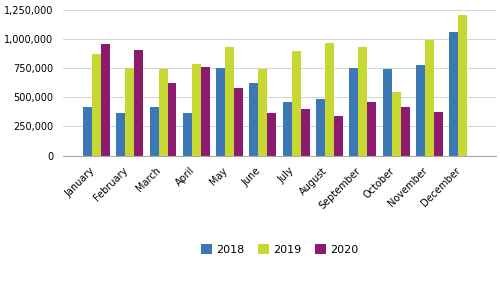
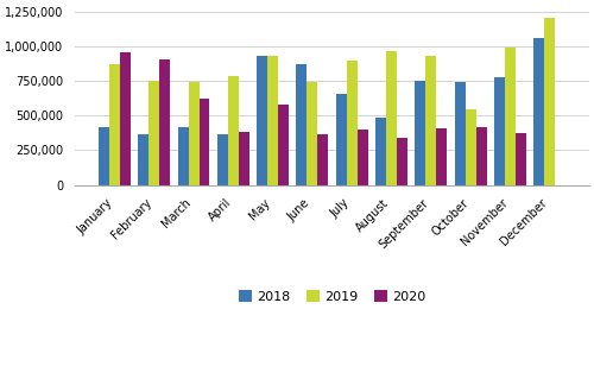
2020/April: 760,000 -> 380,000
2018/May: 760,000 -> 930,000
2018/June: 620,000 -> 870,000
2018/July: 460,000 -> 660,000
2020/September: 460,000 -> 410,000
